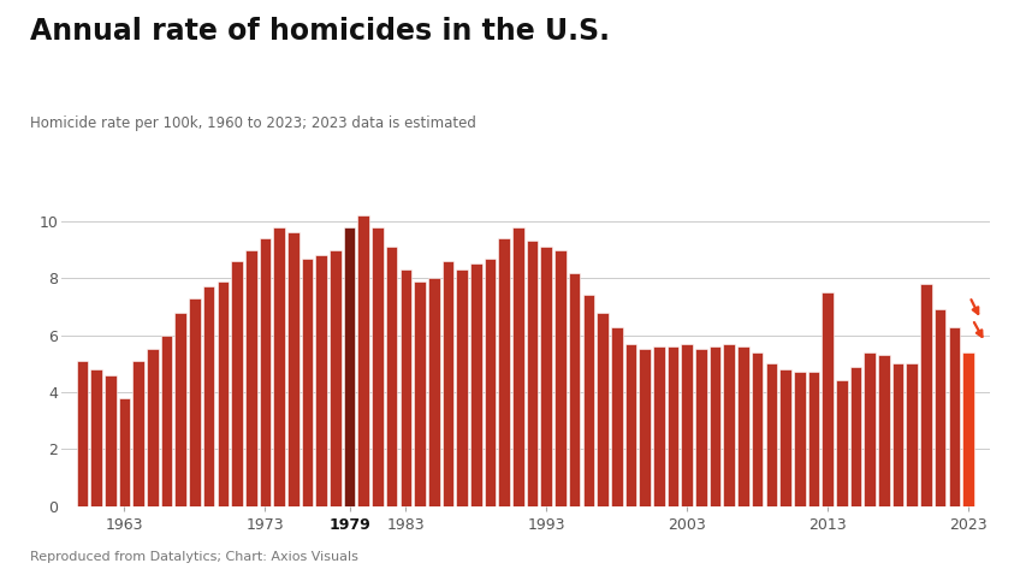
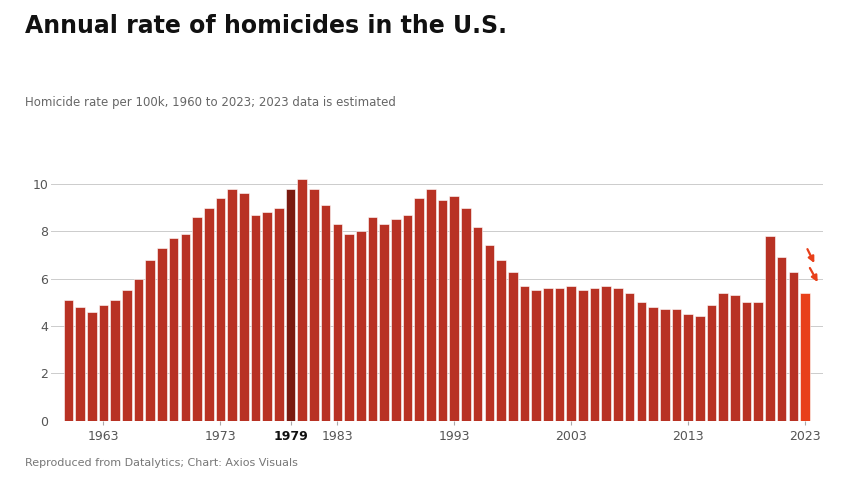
1963: 3.8 -> 4.9
1993: 9.1 -> 9.5
2013: 7.5 -> 4.5
